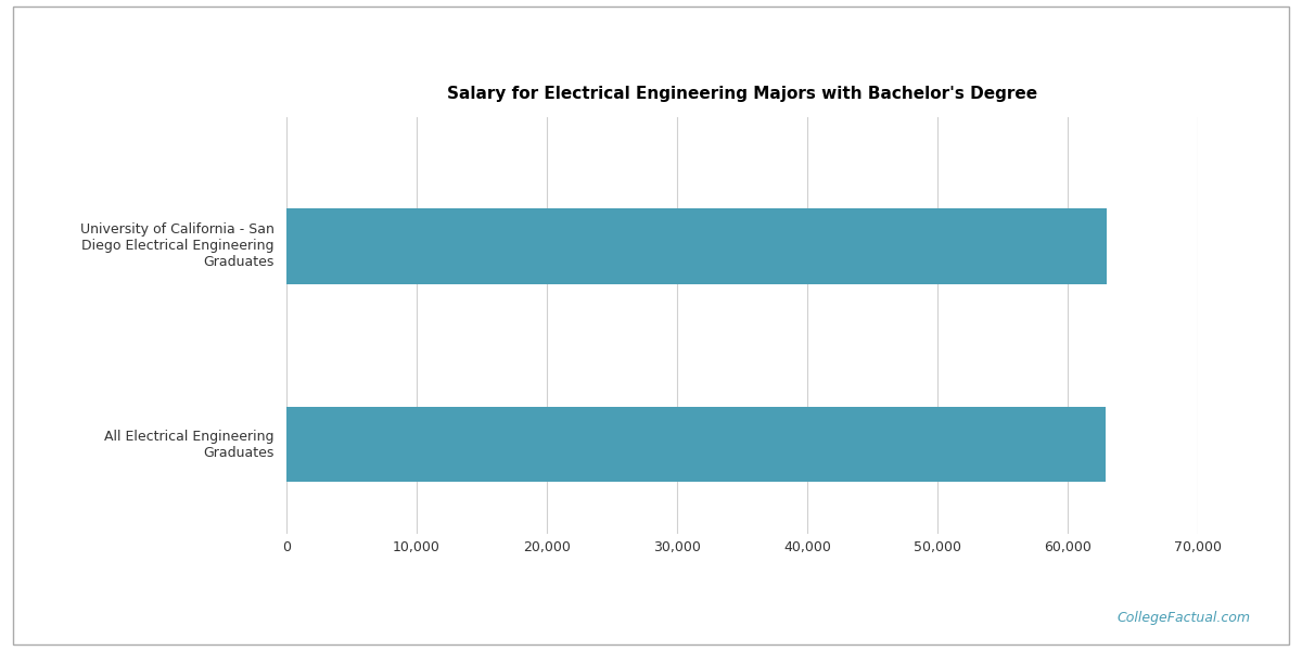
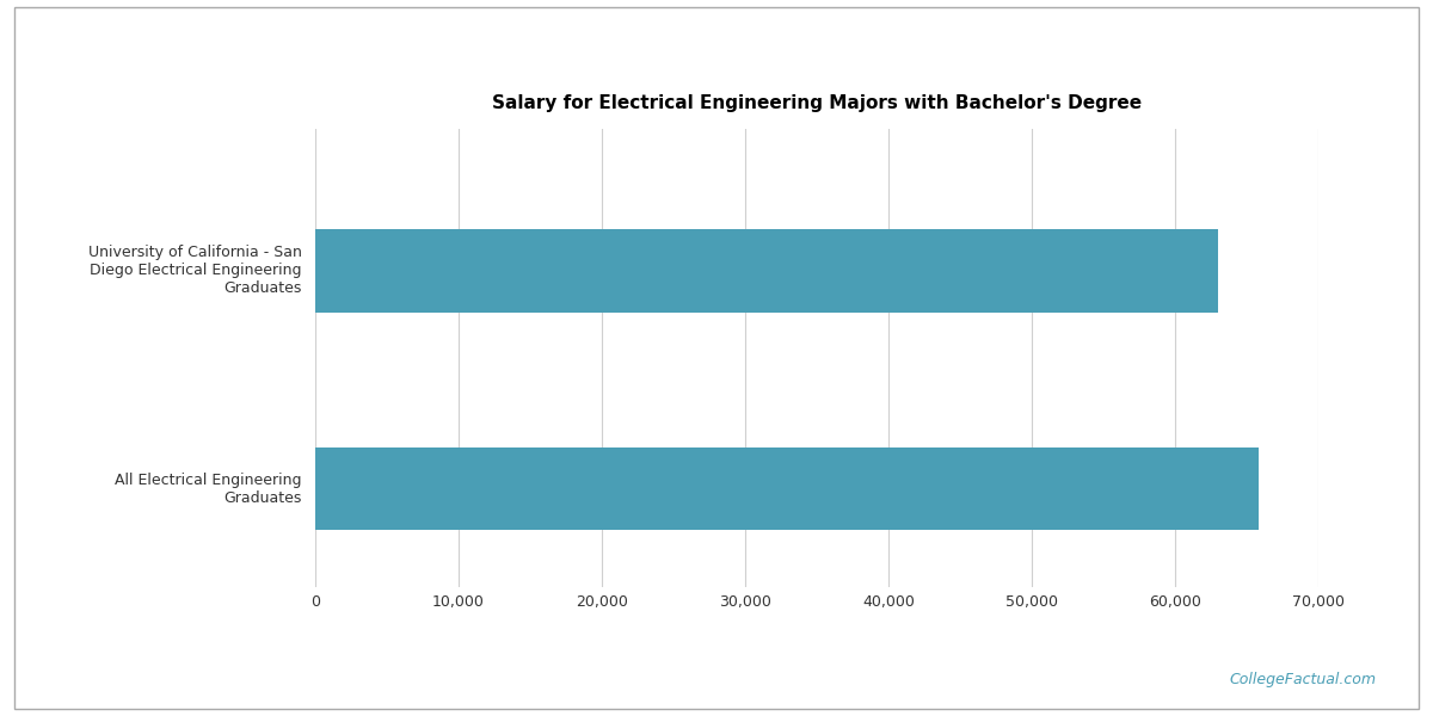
All Electrical Engineering Graduates: 62,900 -> 65,800
